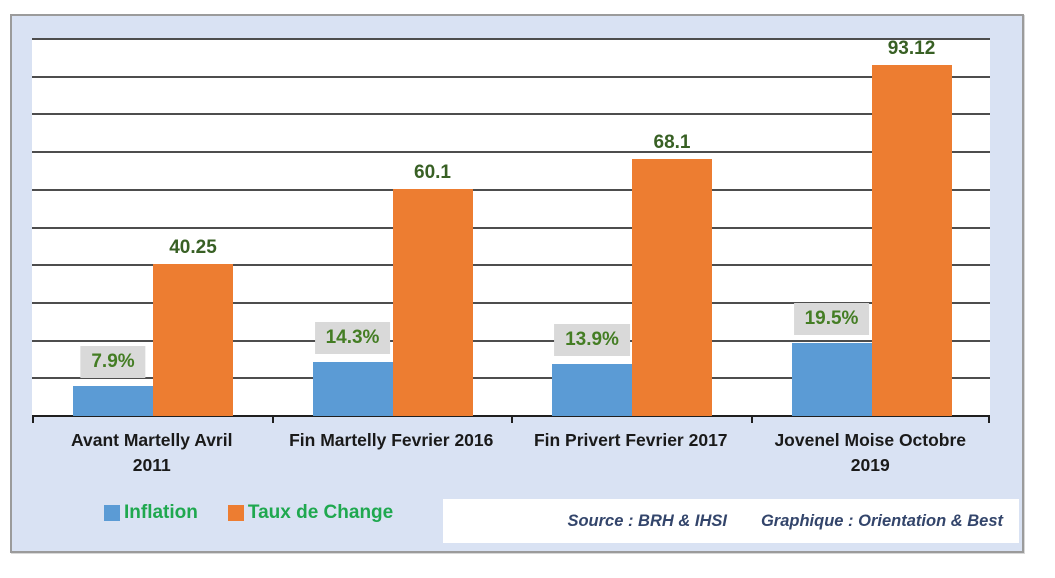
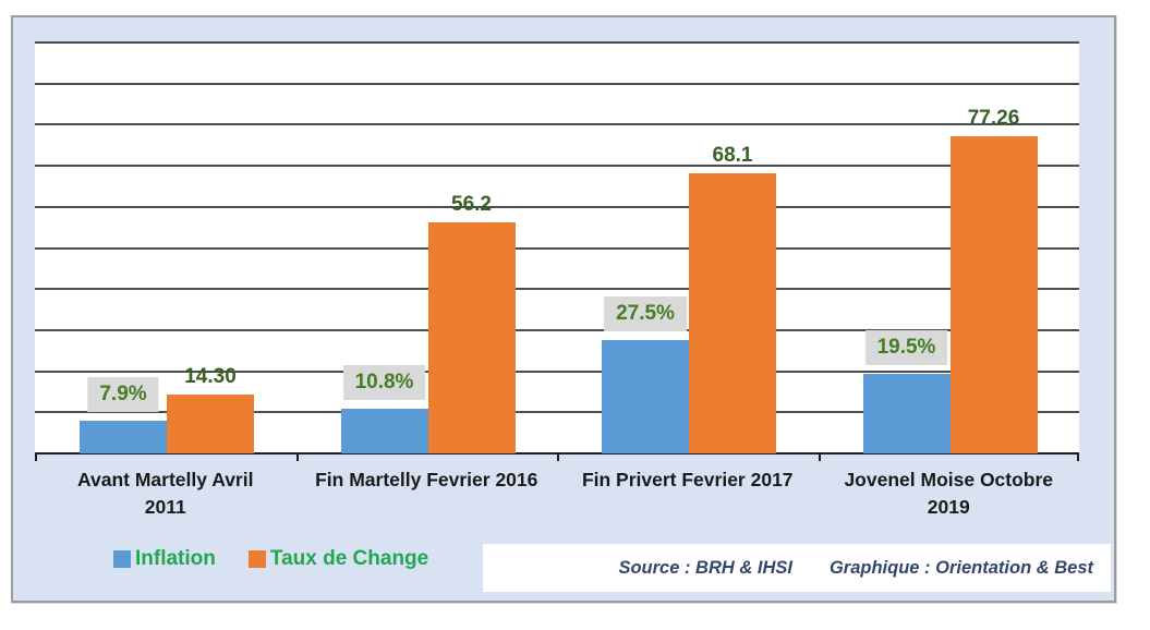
Taux de Change/Avant Martelly Avril 2011: 40.25 -> 14.30
Inflation/Fin Martelly Fevrier 2016: 14.3% -> 10.8%
Taux de Change/Fin Martelly Fevrier 2016: 60.1 -> 56.2
Inflation/Fin Privert Fevrier 2017: 13.9% -> 27.5%
Taux de Change/Jovenel Moise Octobre 2019: 93.12 -> 77.26
